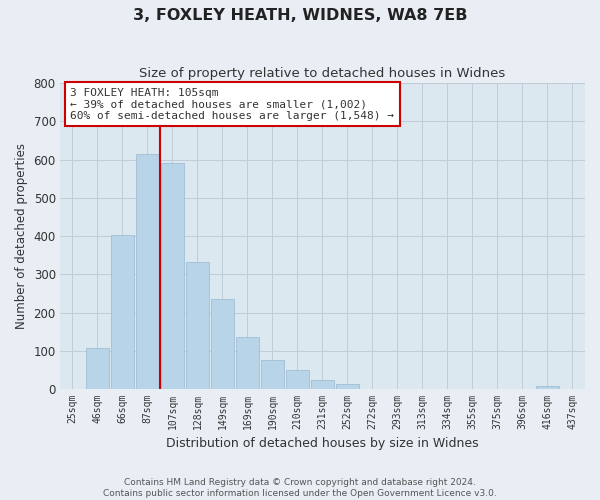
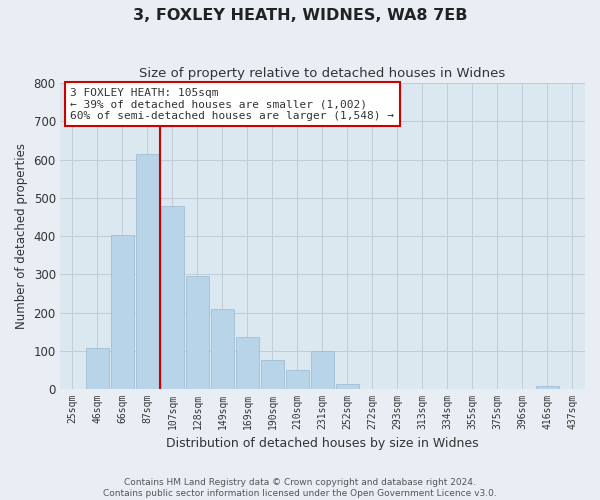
107sqm: 590 -> 480
128sqm: 332 -> 295
149sqm: 236 -> 210
231sqm: 25 -> 100
